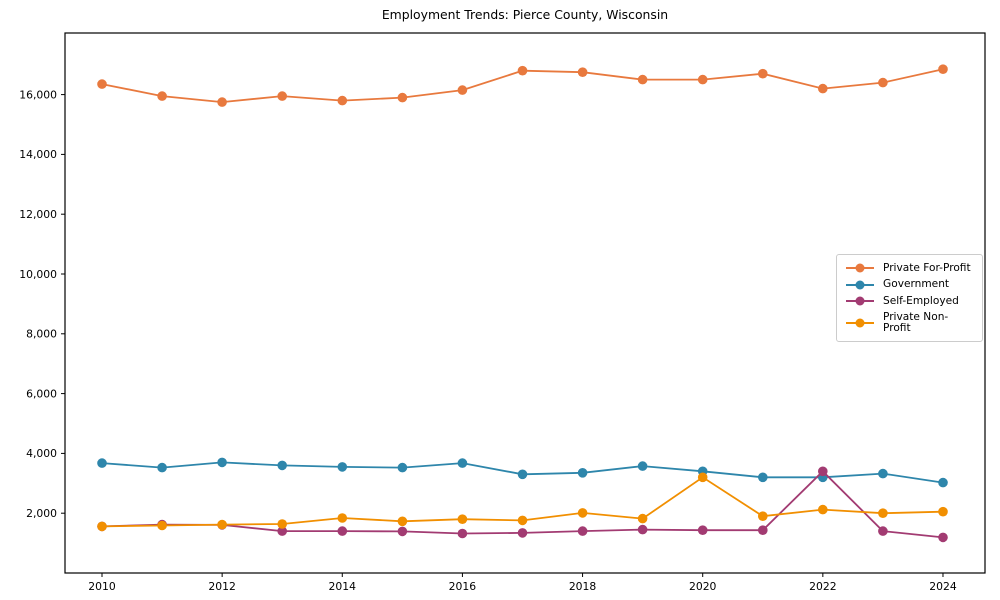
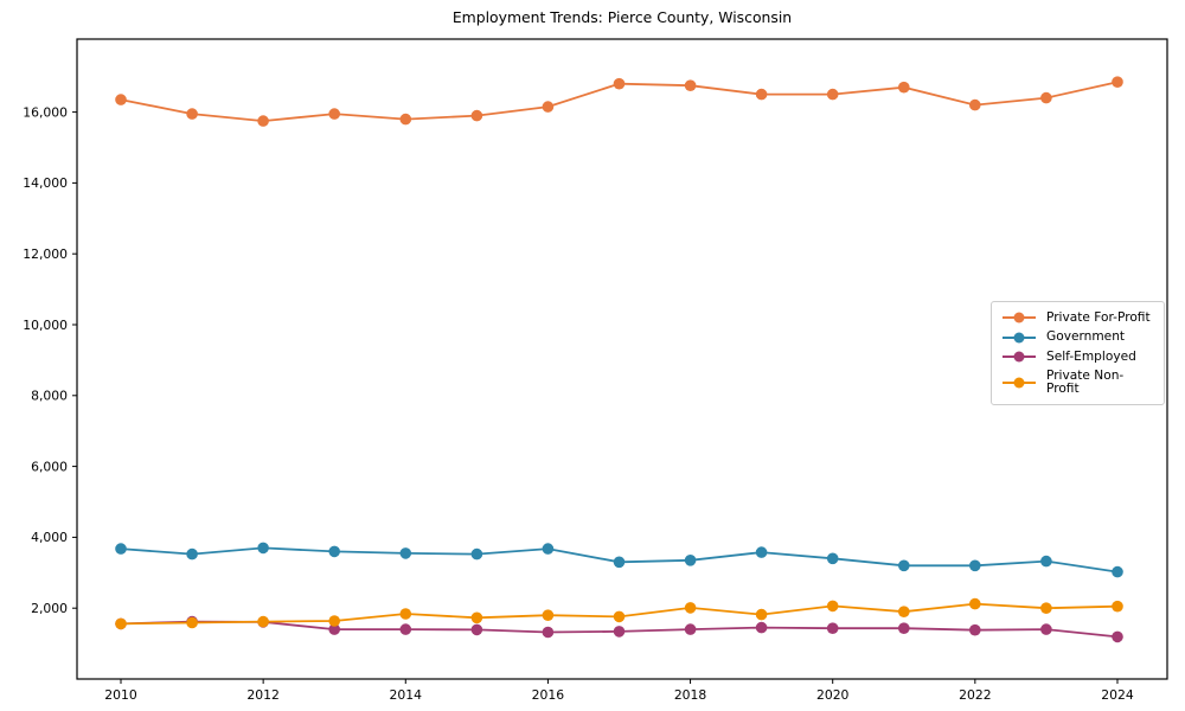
Private Non-Profit/2020: 3200 -> 2100
Self-Employed/2022: 3400 -> 1400
